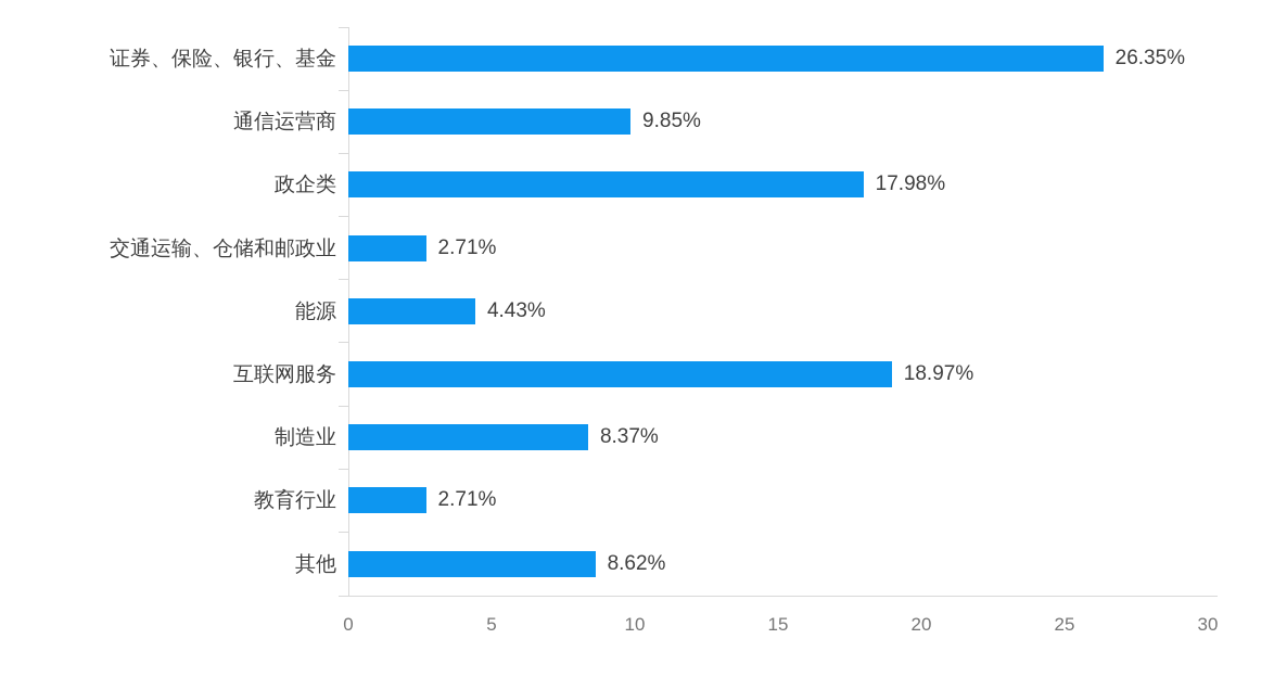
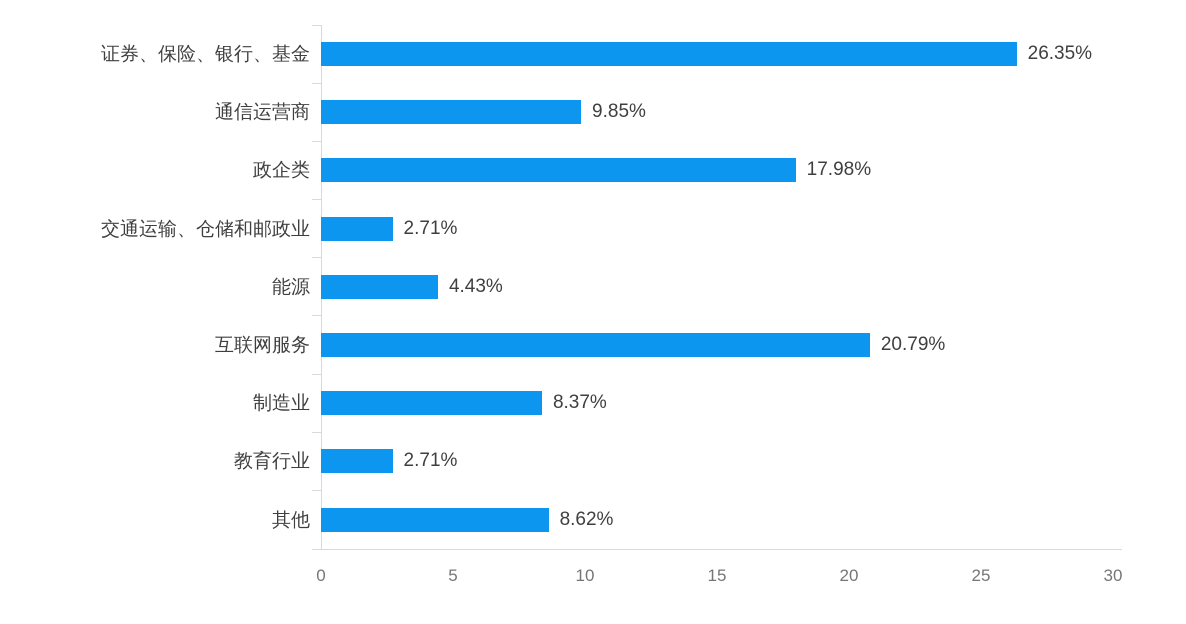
互联网服务: 18.97% -> 20.79%
